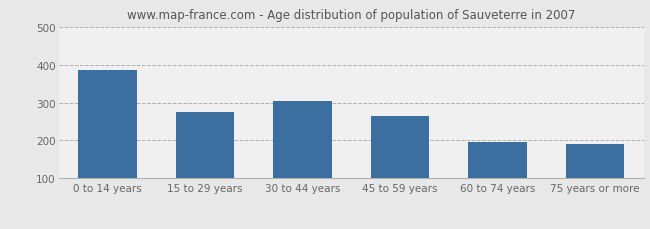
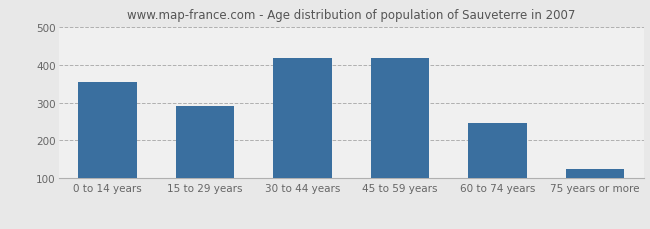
0 to 14 years: 385 -> 355
15 to 29 years: 275 -> 291
30 to 44 years: 305 -> 416
45 to 59 years: 265 -> 418
60 to 74 years: 195 -> 246
75 years or more: 190 -> 126
